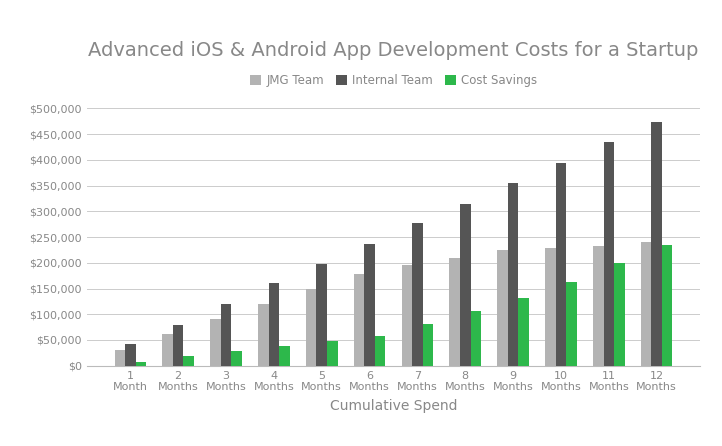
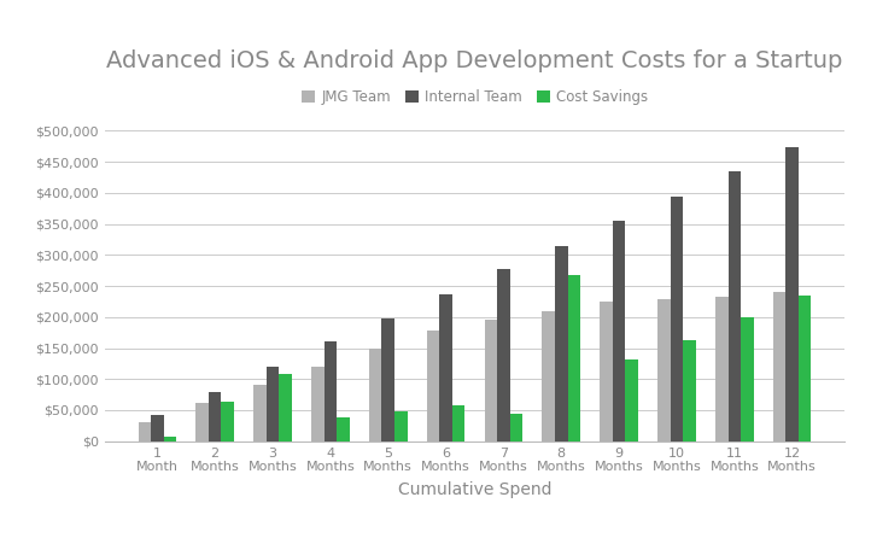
Cost Savings/2 Months: $18,000 -> $64,000
Cost Savings/3 Months: $28,000 -> $108,000
Cost Savings/7 Months: $81,000 -> $44,000
Cost Savings/8 Months: $107,000 -> $268,000
